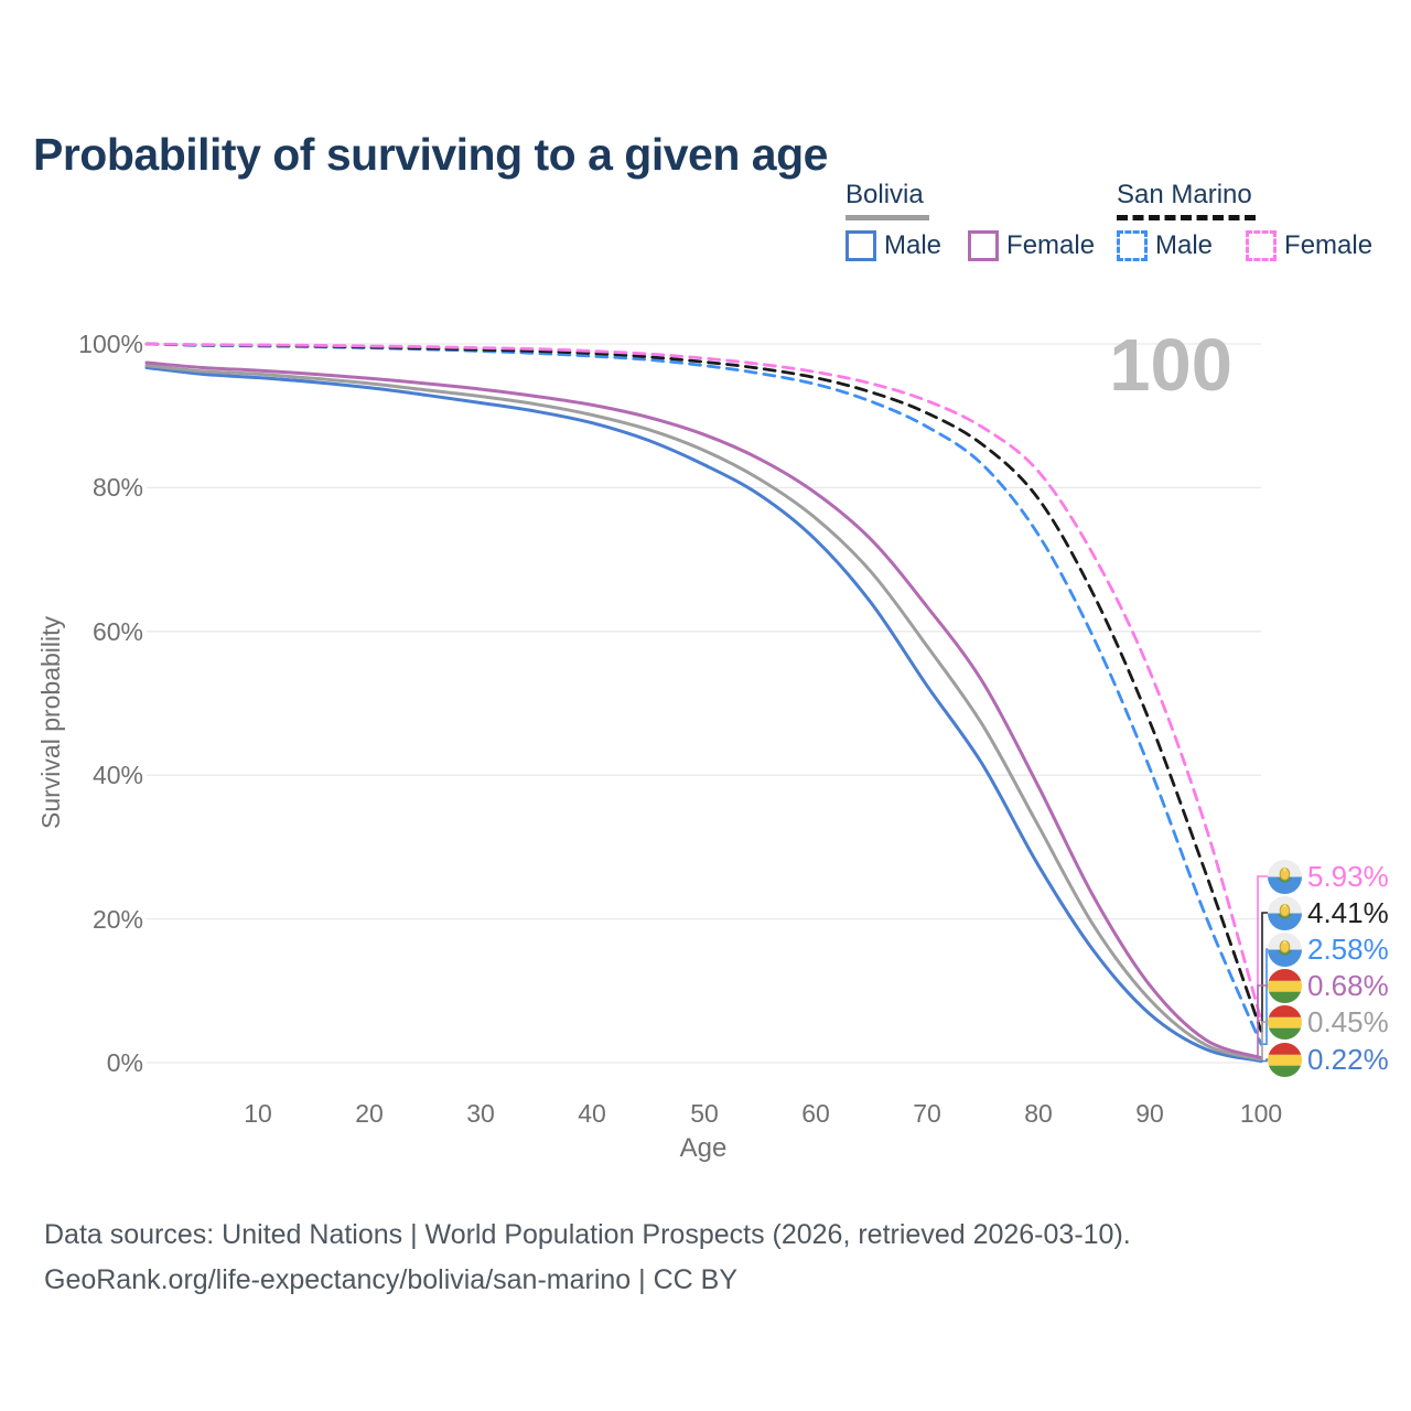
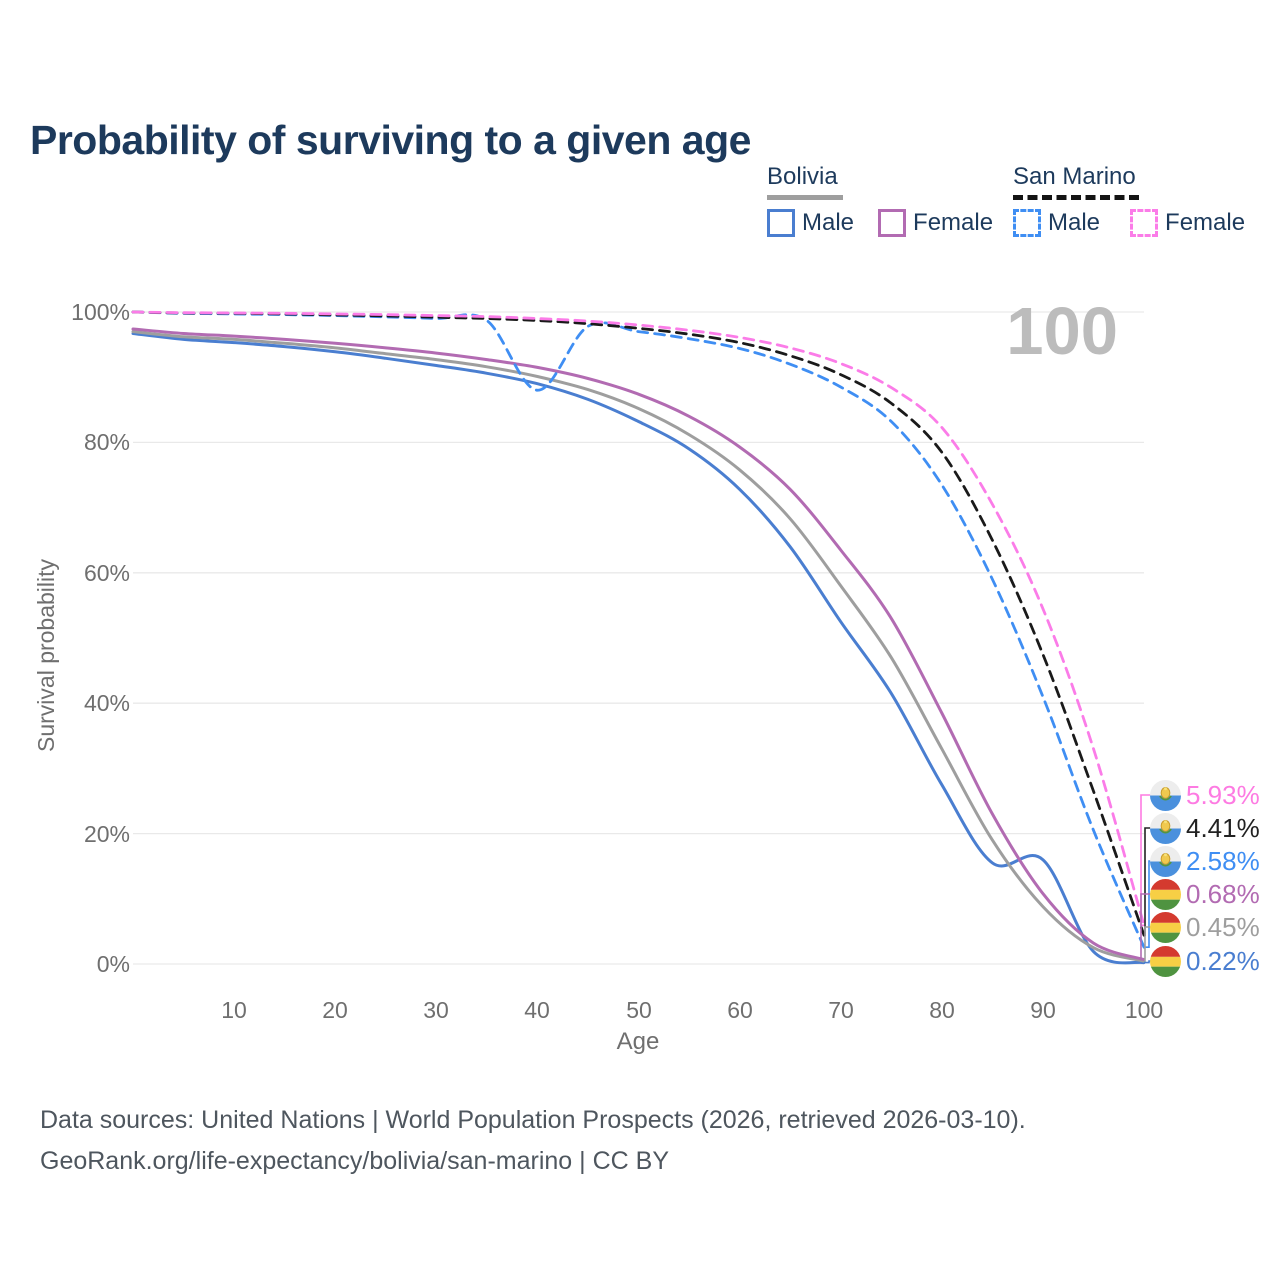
San Marino Male/40: 98% -> 88%
Bolivia Male/90: 7% -> 16%
